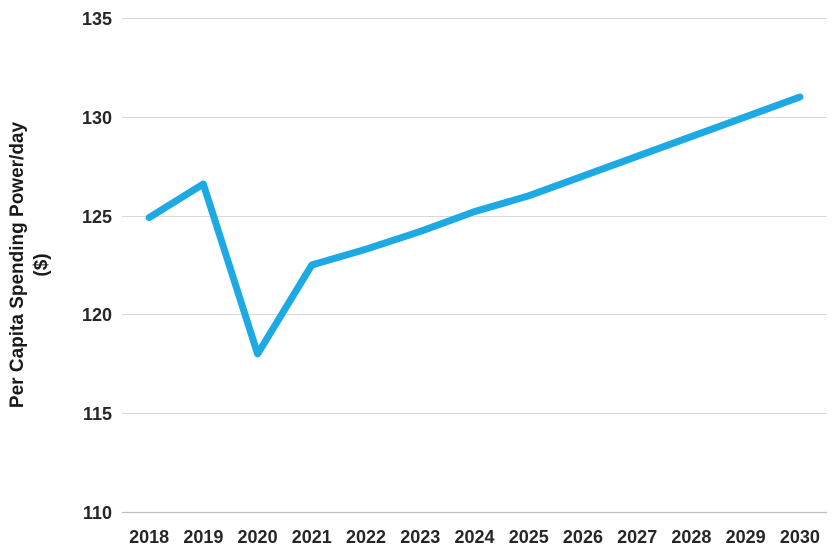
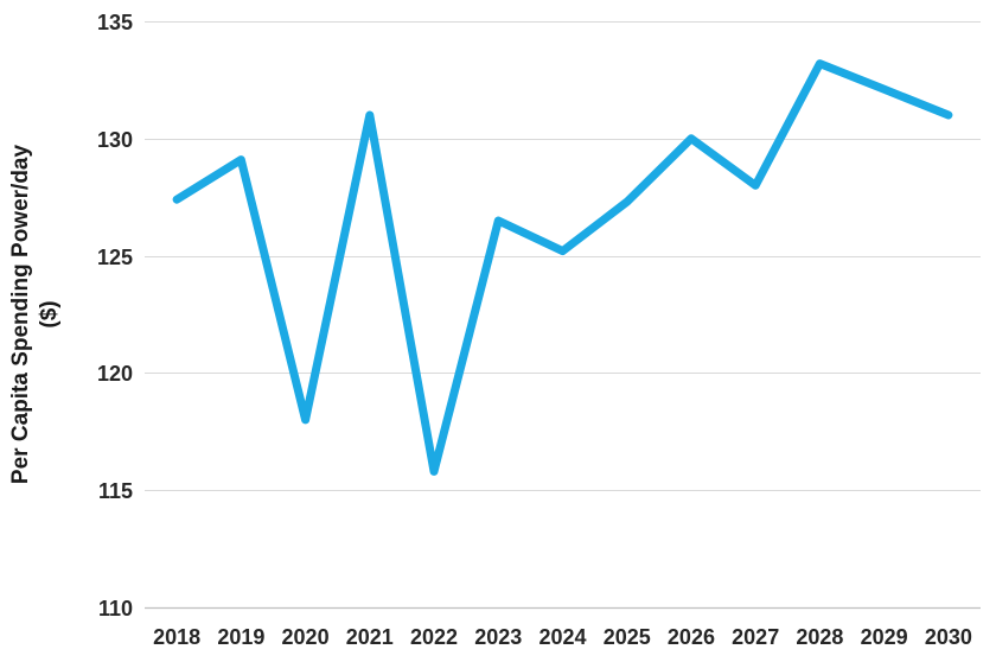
2018: 124.9 -> 127.4
2019: 126.6 -> 129.1
2021: 122.5 -> 131.0
2022: 123.3 -> 115.8
2023: 124.2 -> 126.5
2025: 126.0 -> 127.3
2026: 127.0 -> 130.0
2028: 129.0 -> 133.2
2029: 130.0 -> 132.1
